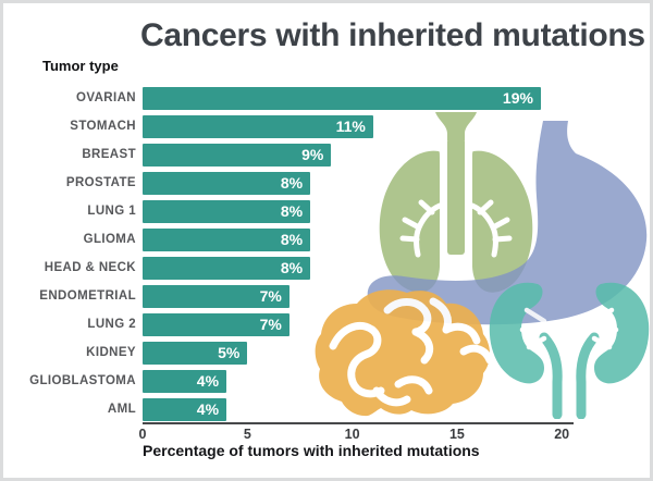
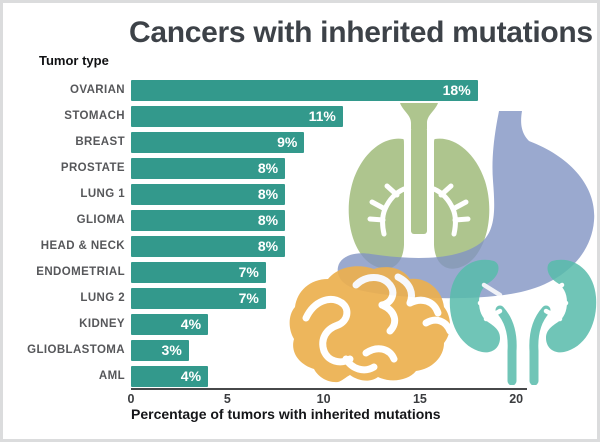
OVARIAN: 19% -> 18%
KIDNEY: 5% -> 4%
GLIOBLASTOMA: 4% -> 3%
